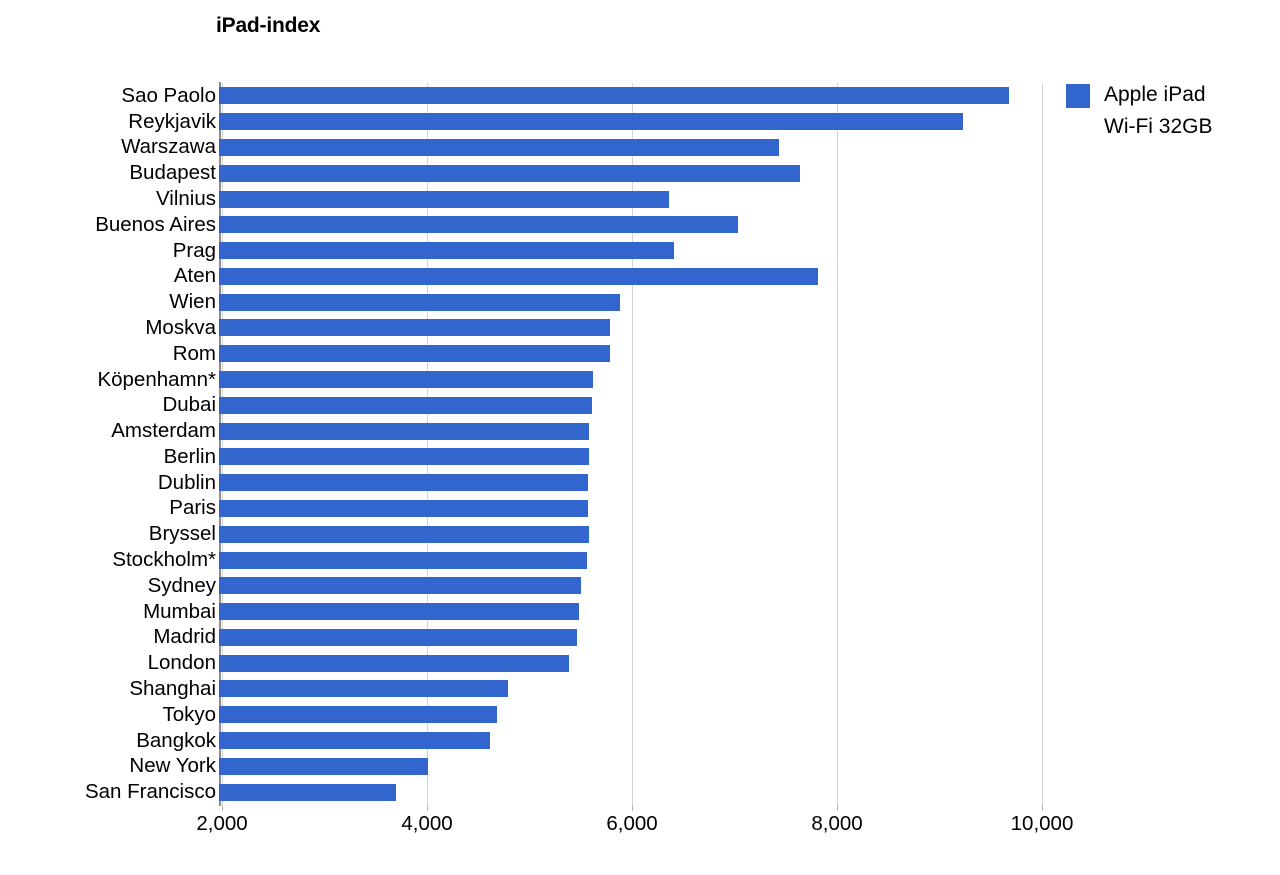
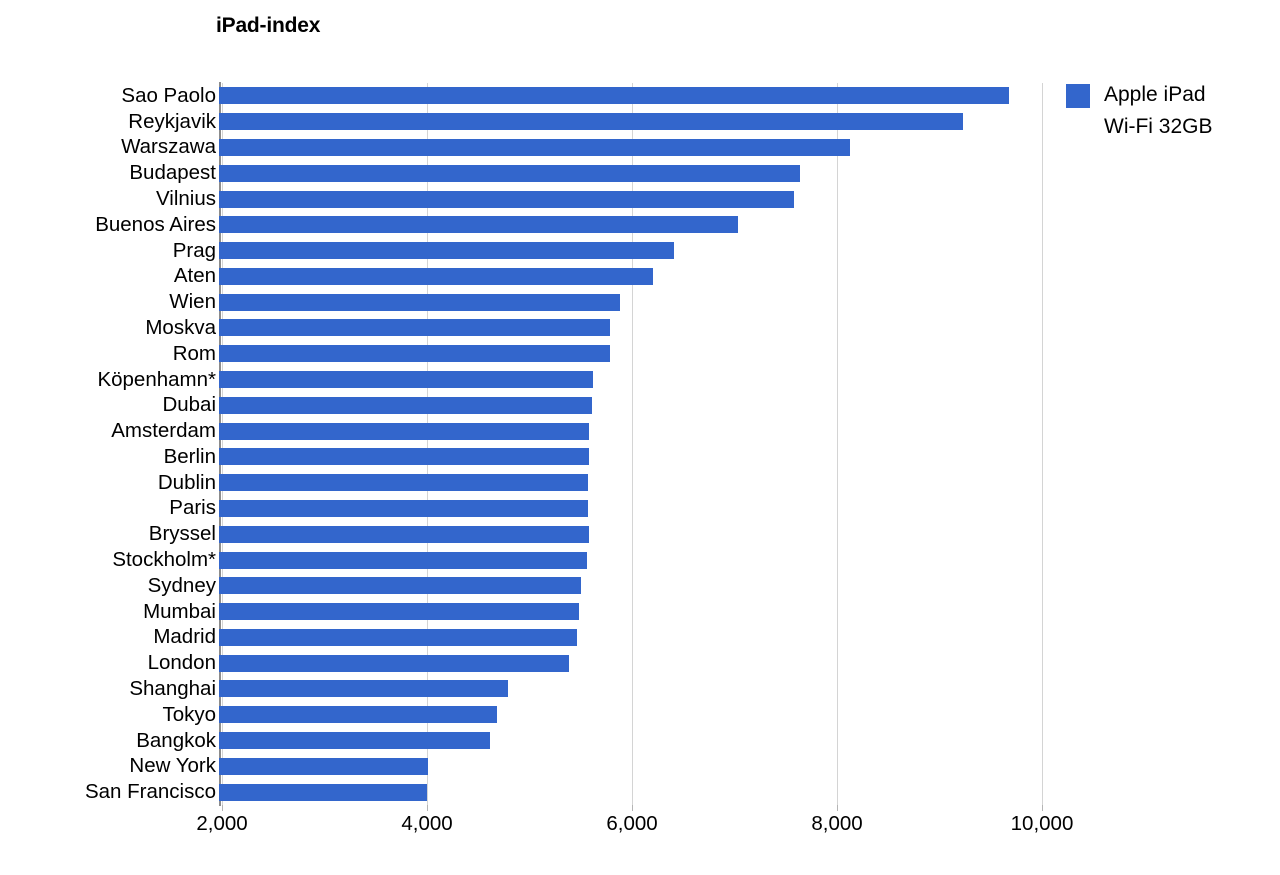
Warszawa: 7450 -> 8150
Vilnius: 6380 -> 7600
Aten: 7830 -> 6220
San Francisco: 3720 -> 4020
